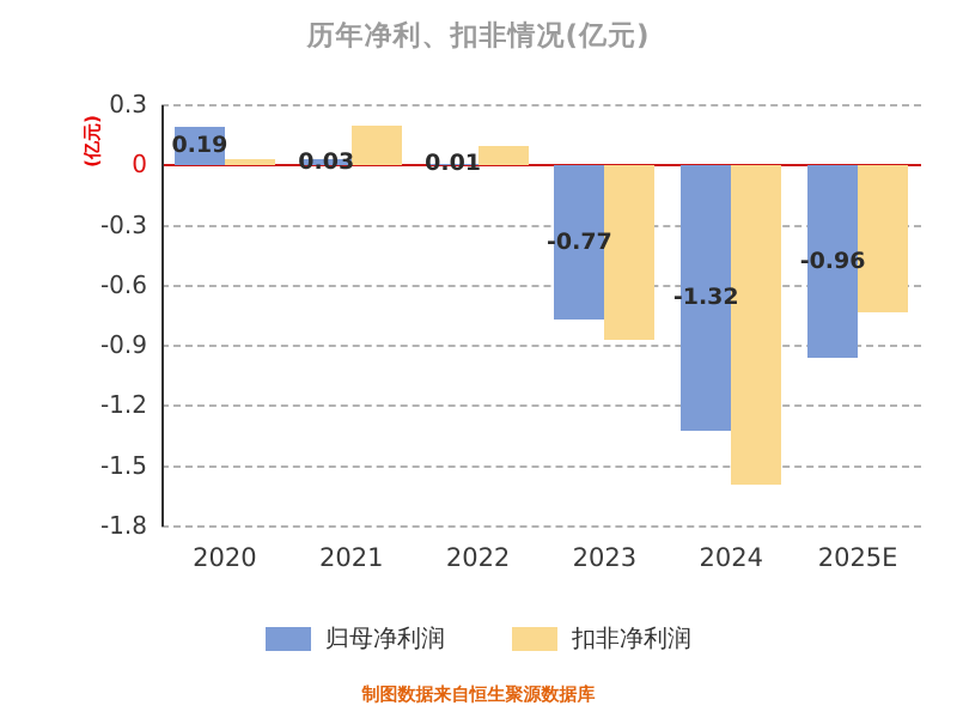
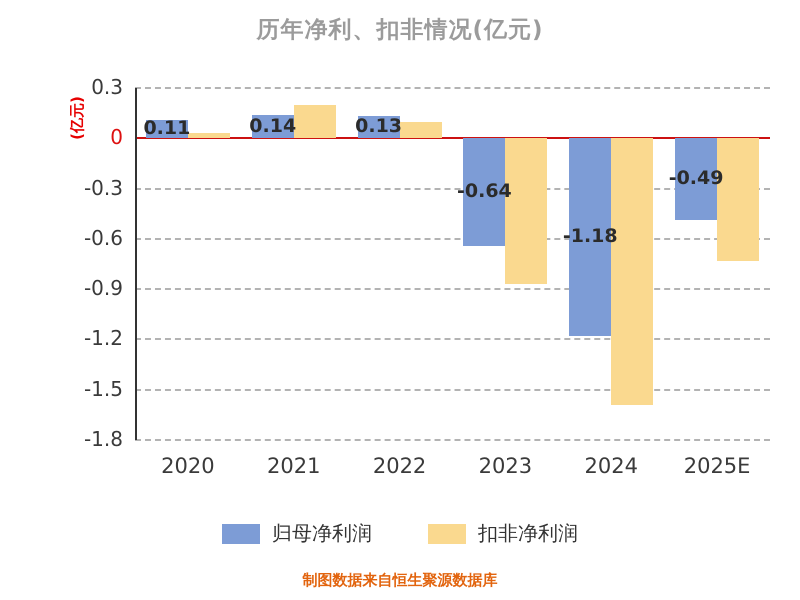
归母净利润/2020: 0.19 -> 0.11
归母净利润/2021: 0.03 -> 0.14
归母净利润/2022: 0.01 -> 0.13
归母净利润/2023: -0.77 -> -0.64
归母净利润/2024: -1.32 -> -1.18
归母净利润/2025E: -0.96 -> -0.49
